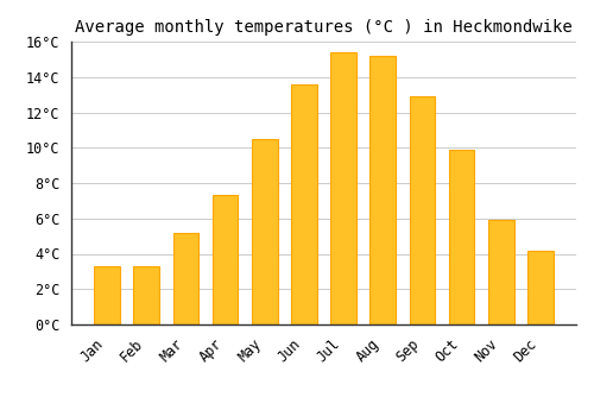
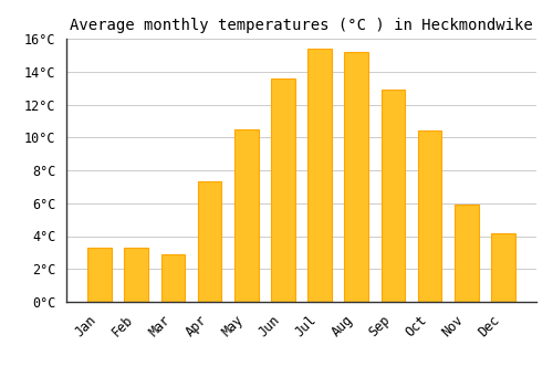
Mar: 5.2°C -> 2.9°C
Oct: 9.9°C -> 10.4°C
